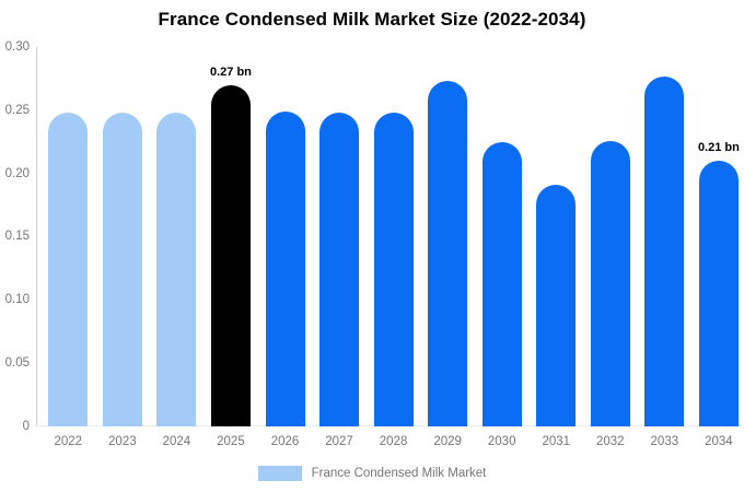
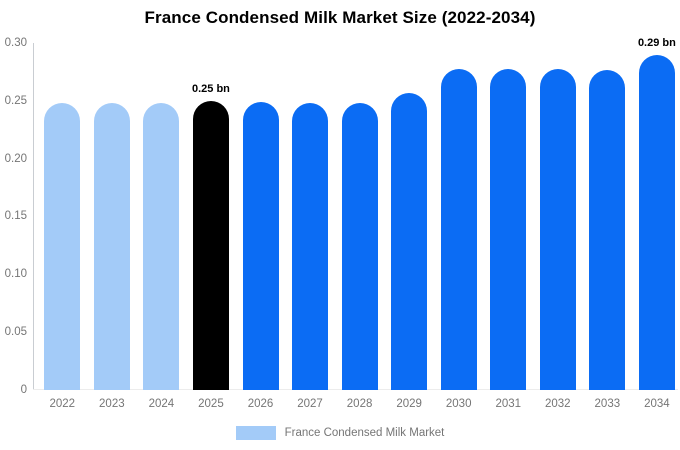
2025: 0.27 -> 0.25
2029: 0.273 -> 0.257
2030: 0.225 -> 0.278
2031: 0.191 -> 0.278
2032: 0.226 -> 0.278
2034: 0.21 -> 0.29
